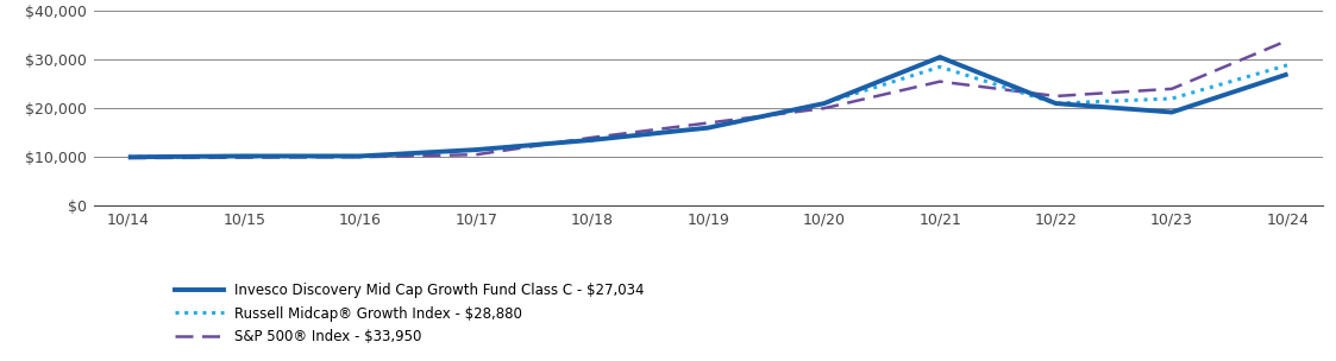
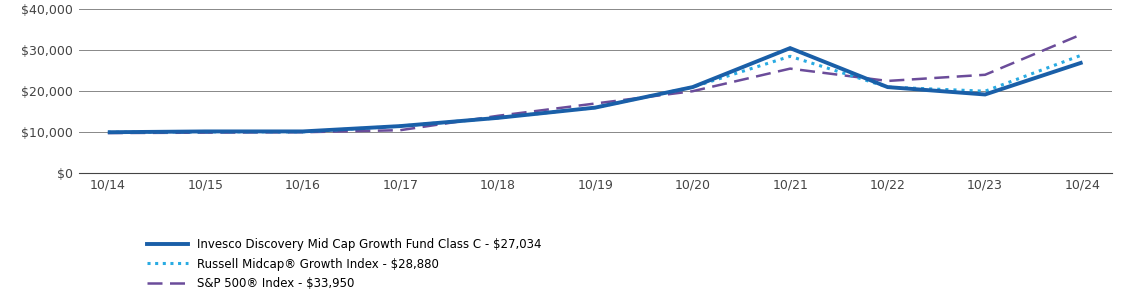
Russell Midcap® Growth Index - $28,880/10/23: $22,000 -> $20,000
